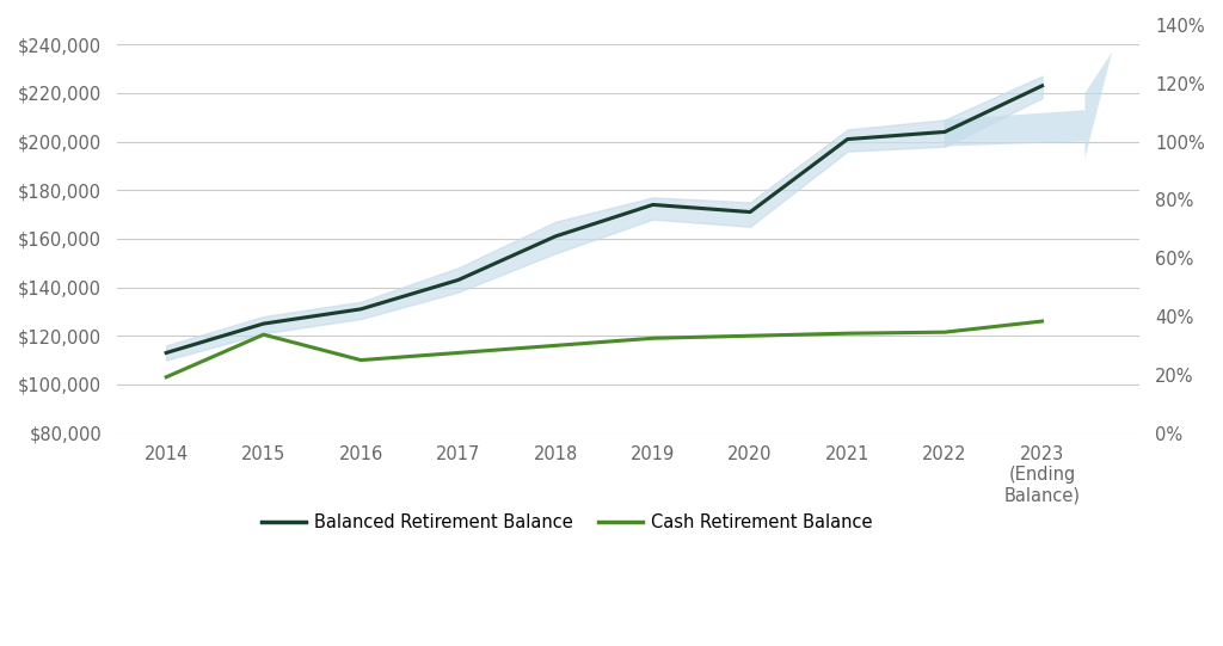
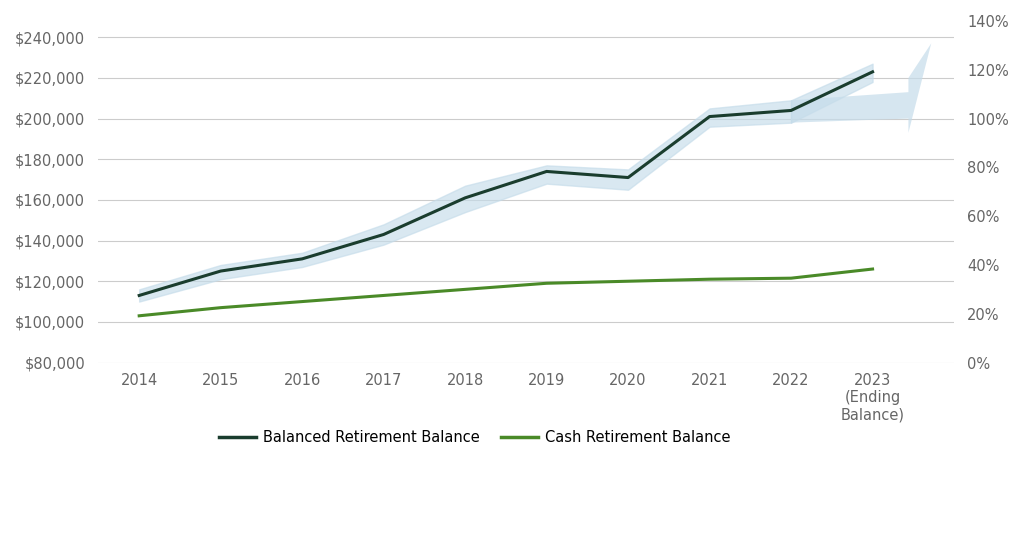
Cash Retirement Balance/2015: $120,500 -> $107,000
